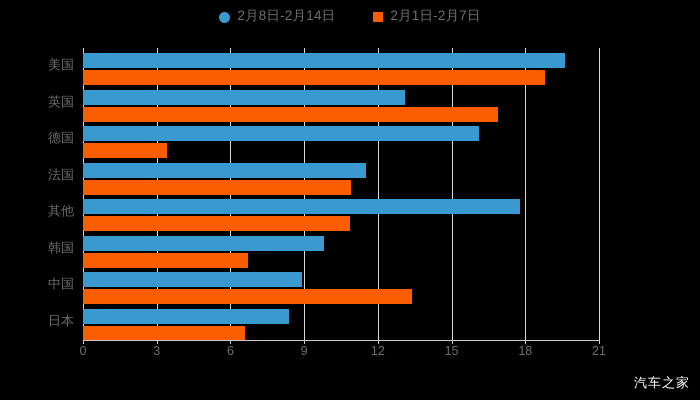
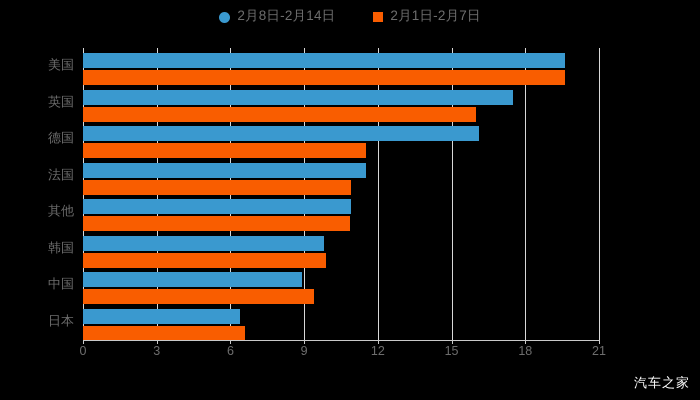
2月1日-2月7日/美国: 18.8 -> 19.6
2月8日-2月14日/英国: 13.1 -> 17.5
2月1日-2月7日/英国: 16.9 -> 16.0
2月1日-2月7日/德国: 3.4 -> 11.5
2月8日-2月14日/其他: 17.8 -> 10.9
2月1日-2月7日/韩国: 6.7 -> 9.9
2月1日-2月7日/中国: 13.4 -> 9.4
2月8日-2月14日/日本: 8.4 -> 6.4
